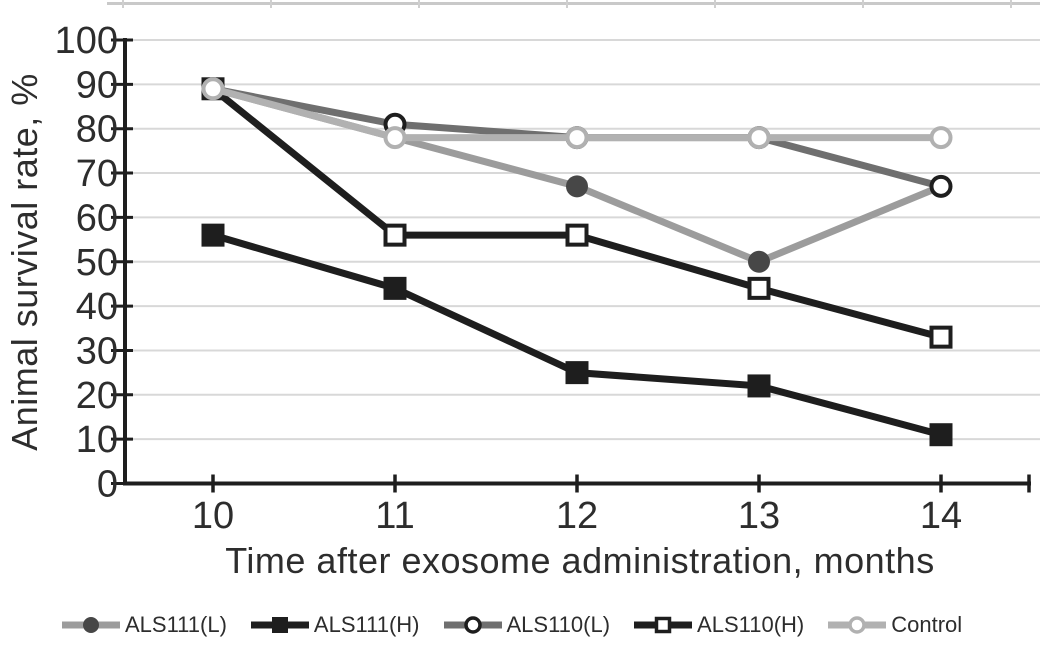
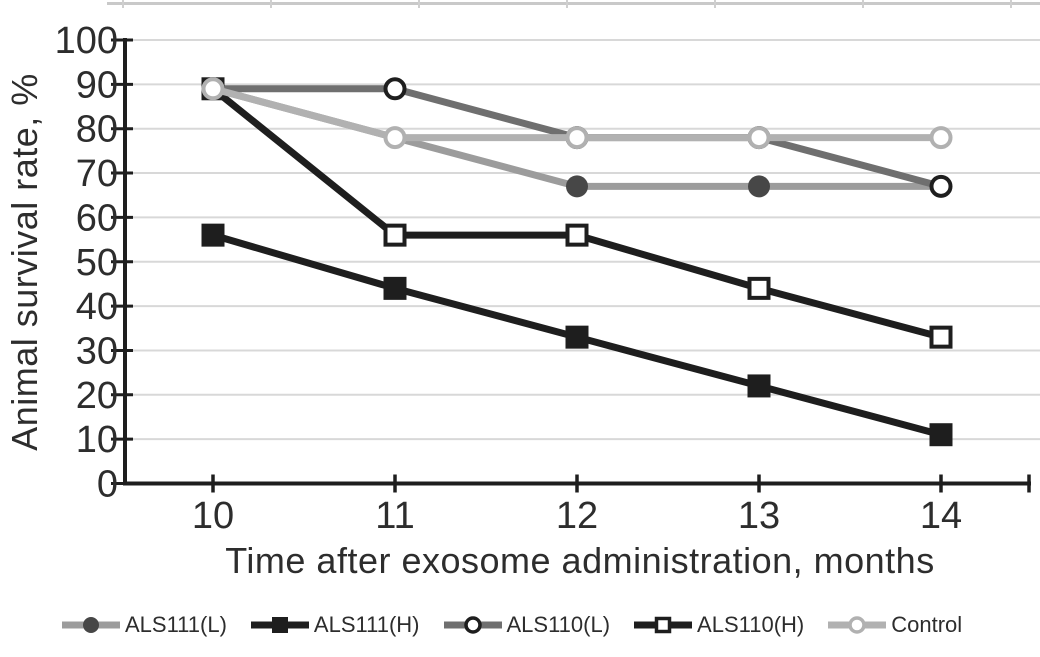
ALS110(L)/11: 81 -> 89
ALS111(H)/12: 25 -> 33
ALS111(L)/13: 50 -> 67
